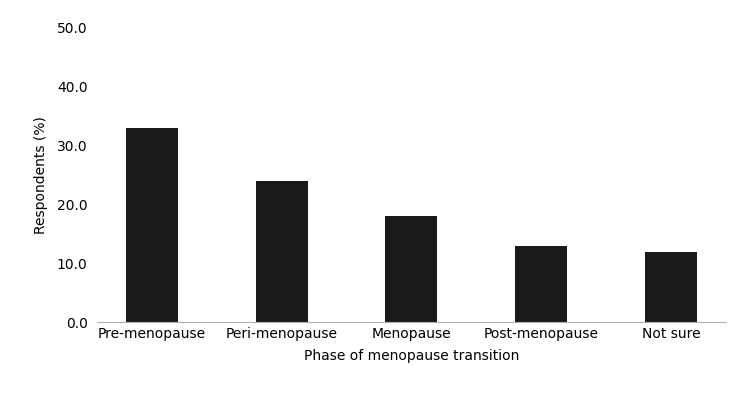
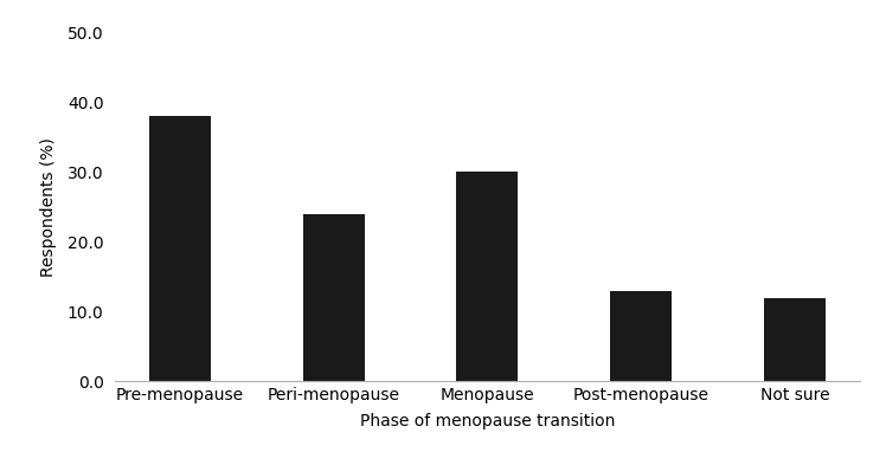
Pre-menopause: 33 -> 38
Menopause: 18 -> 30
